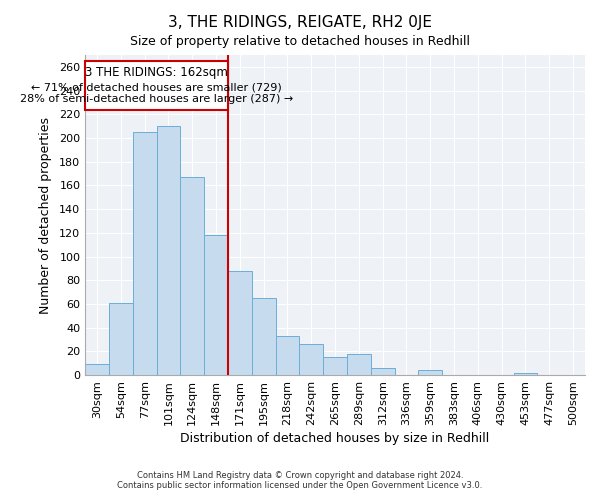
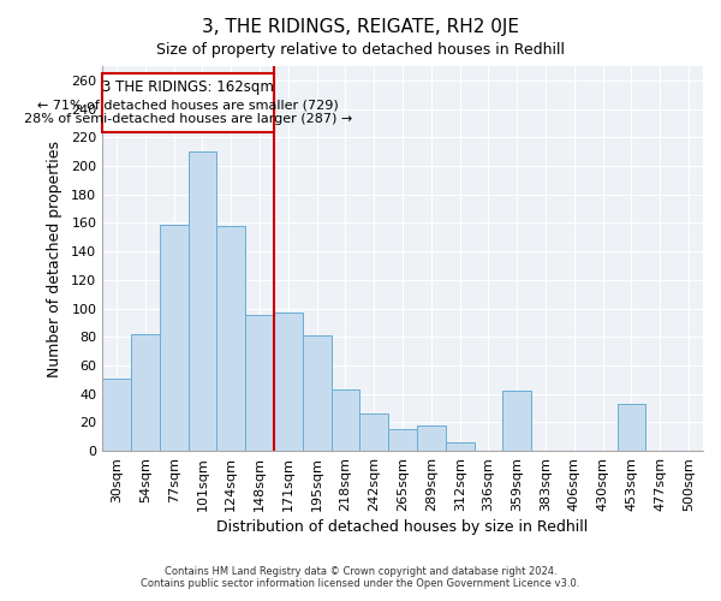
30sqm: 9 -> 51
54sqm: 61 -> 82
77sqm: 205 -> 159
124sqm: 167 -> 158
148sqm: 118 -> 95
171sqm: 88 -> 97
195sqm: 65 -> 81
218sqm: 33 -> 43
359sqm: 4 -> 42
453sqm: 2 -> 33
